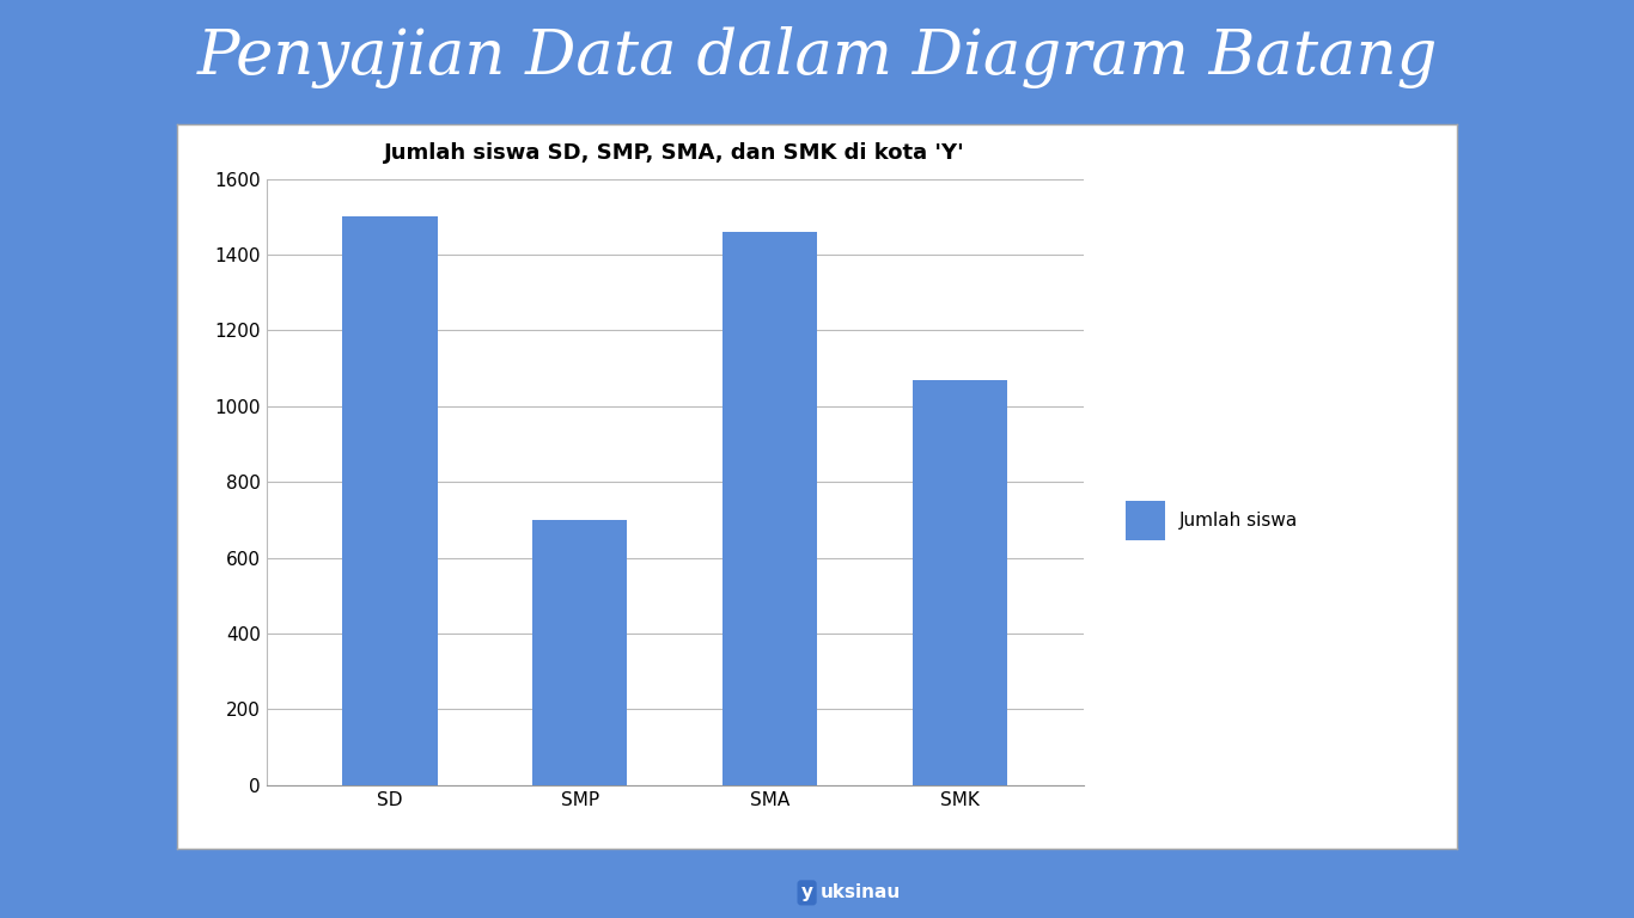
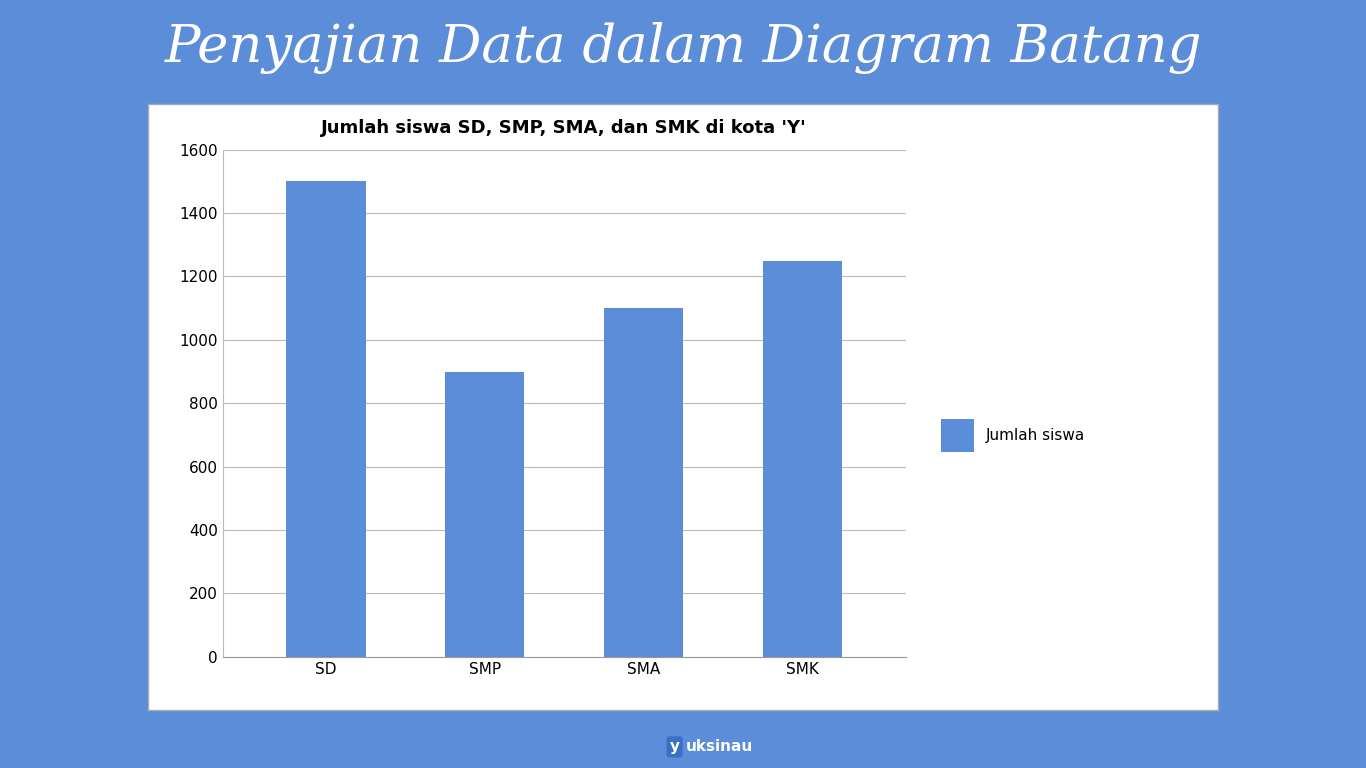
SMP: 700 -> 900
SMA: 1460 -> 1100
SMK: 1070 -> 1250
